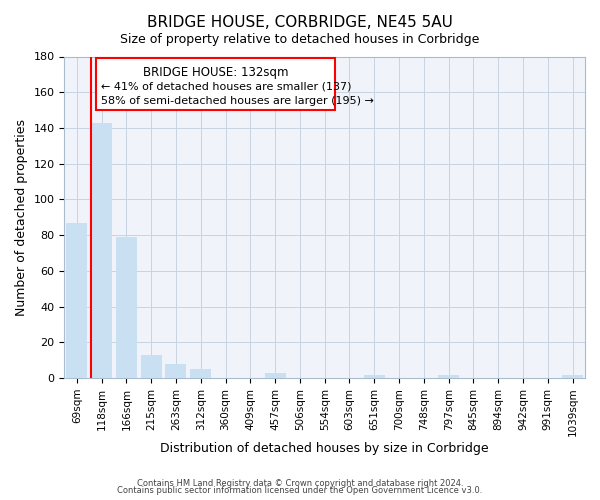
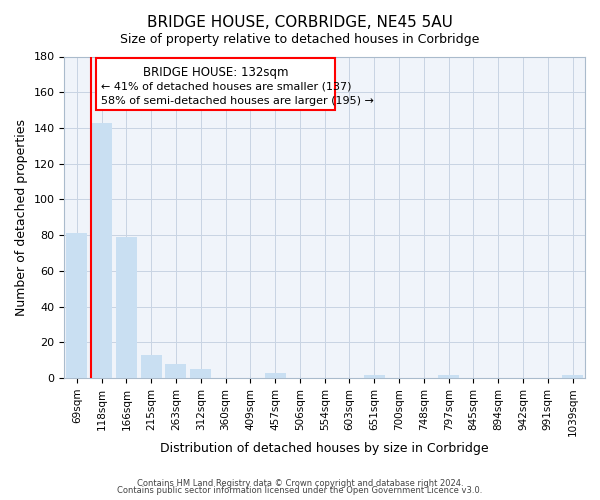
69sqm: 87 -> 81
